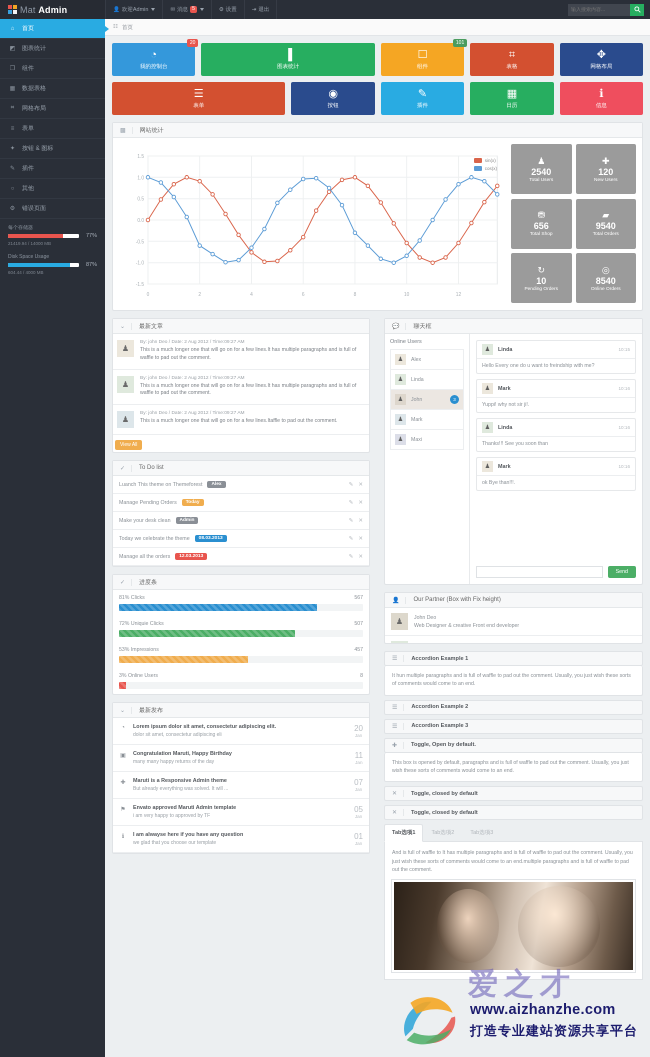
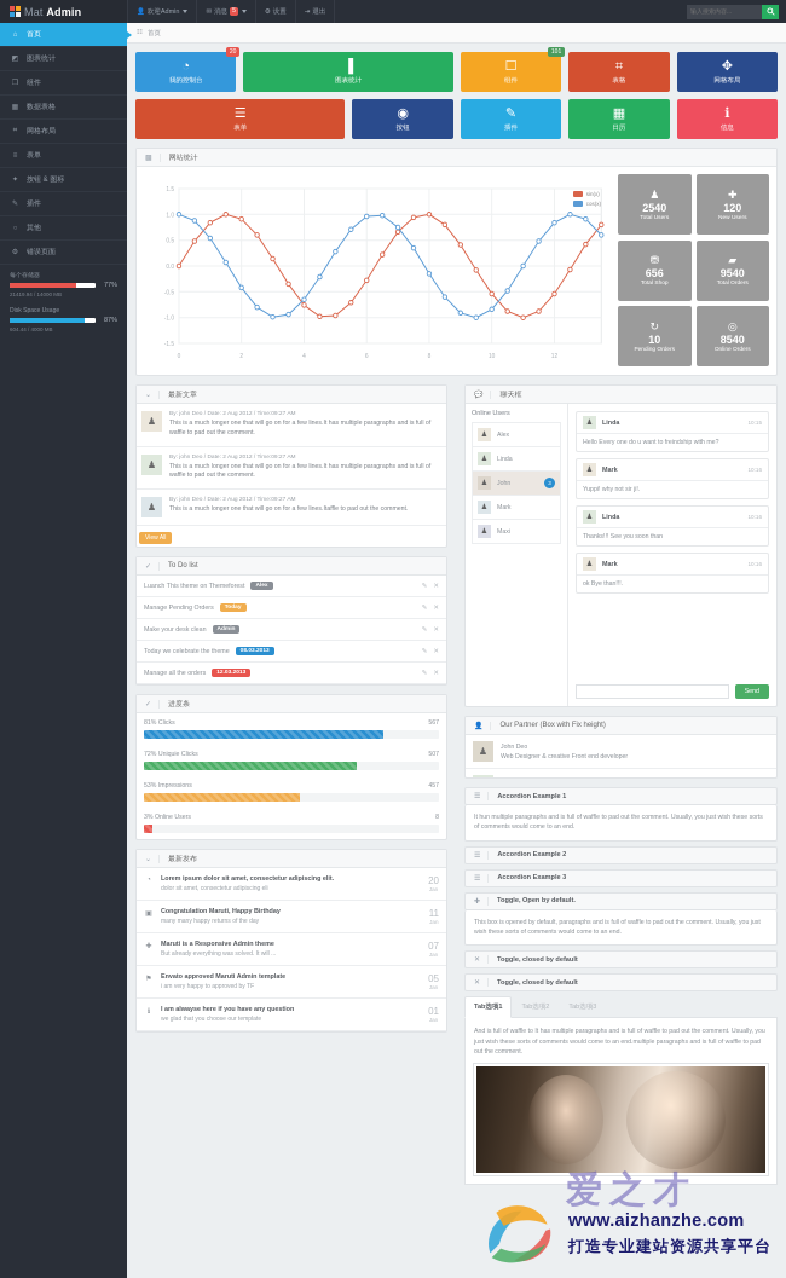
cos(x)/2: -0.6 -> -0.4
cos(x)/5: 0.4 -> 0.3
sin(x)/6: -0.4 -> -0.3
cos(x)/8: -0.3 -> -0.1
